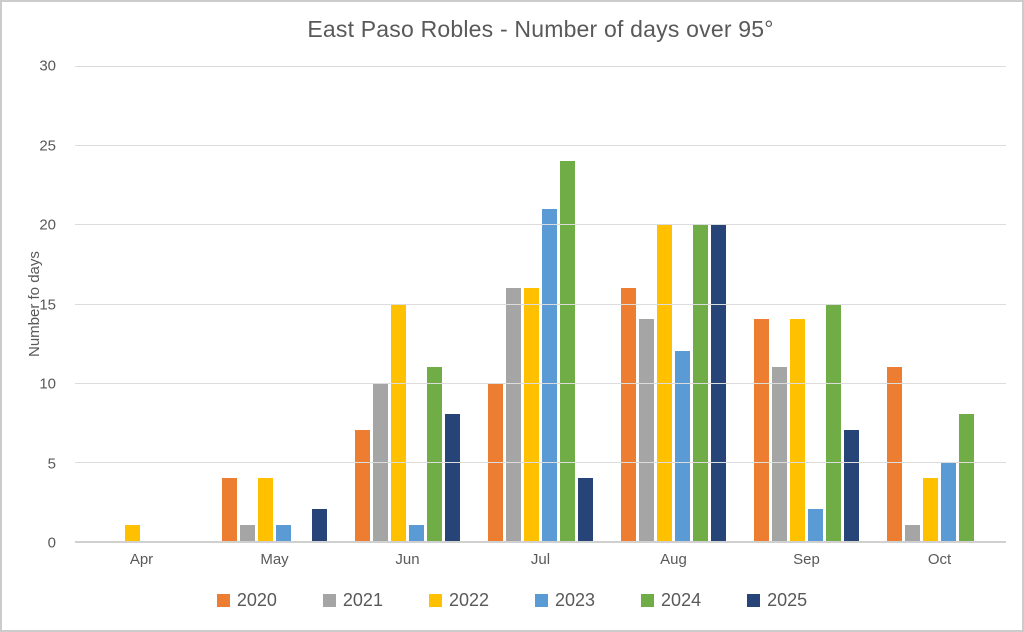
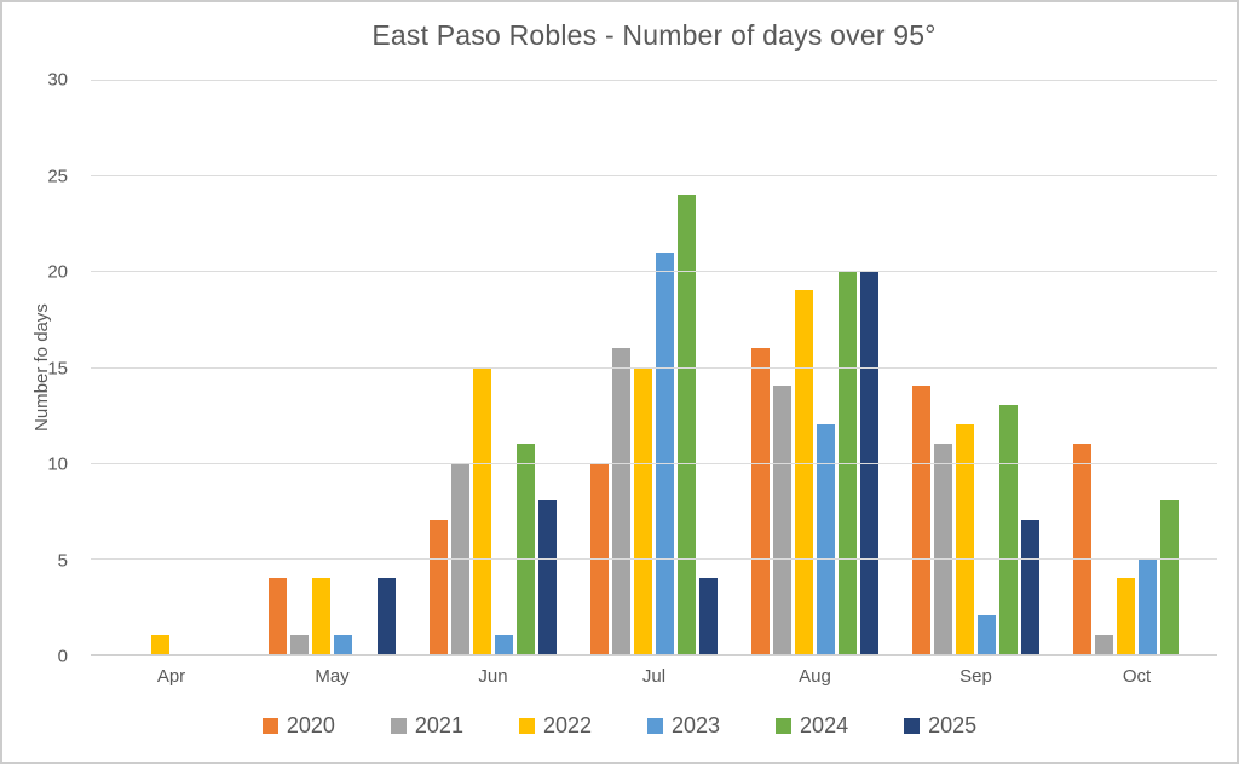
2025/May: 2 -> 4
2022/Jul: 16 -> 15
2022/Aug: 20 -> 19
2022/Sep: 14 -> 12
2024/Sep: 15 -> 13
